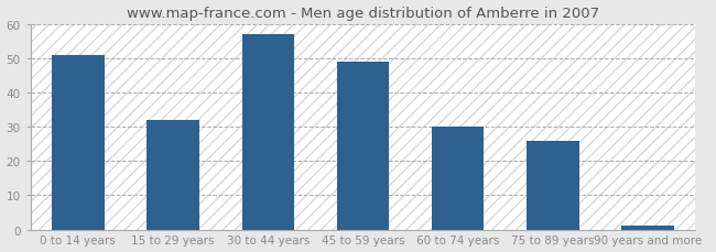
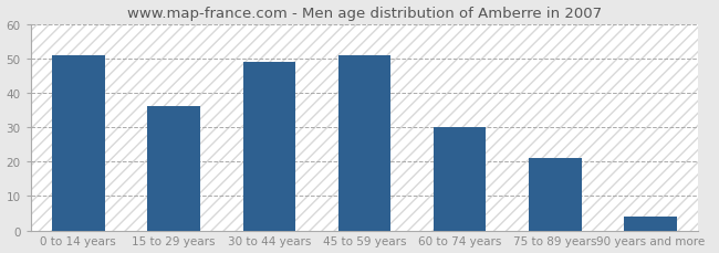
15 to 29 years: 32 -> 36
30 to 44 years: 57 -> 49
45 to 59 years: 49 -> 51
75 to 89 years: 26 -> 21
90 years and more: 1 -> 4
